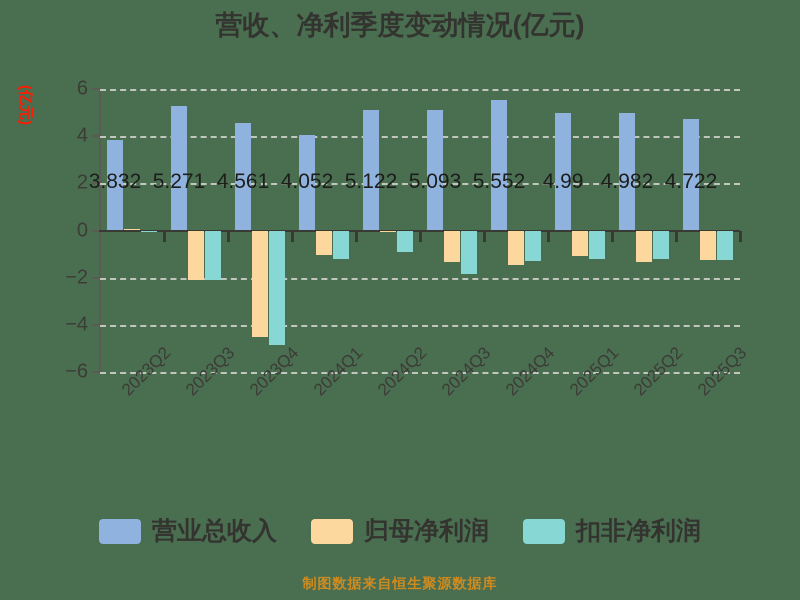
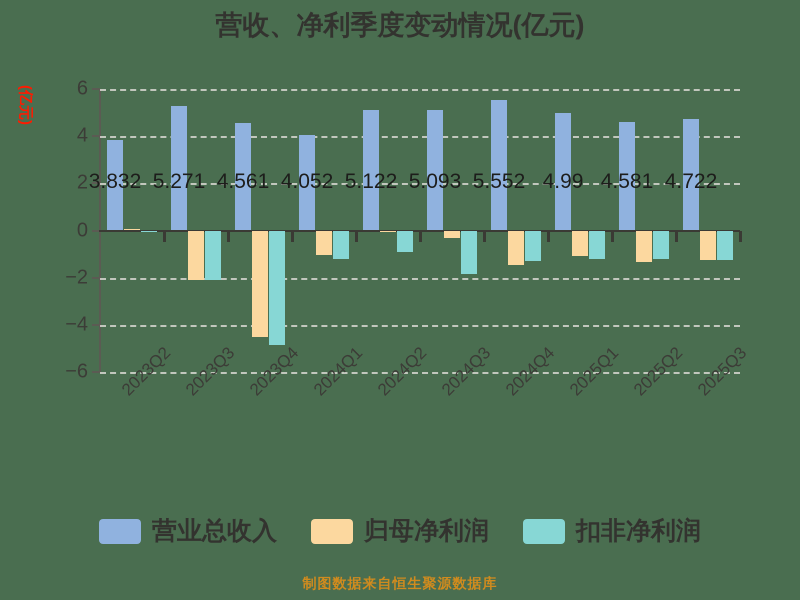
归母净利润/2024Q3: -1.4 -> -0.3
营业总收入/2025Q2: 4.982 -> 4.581
